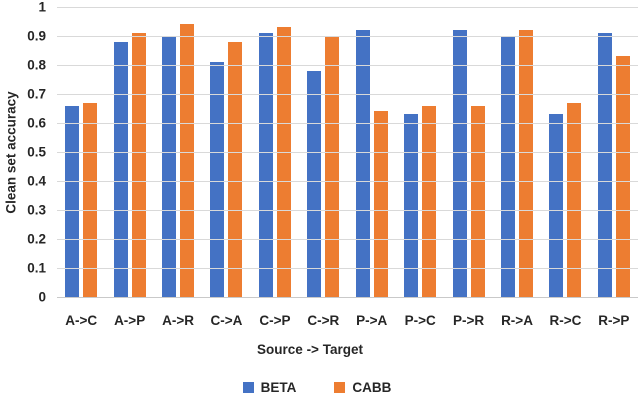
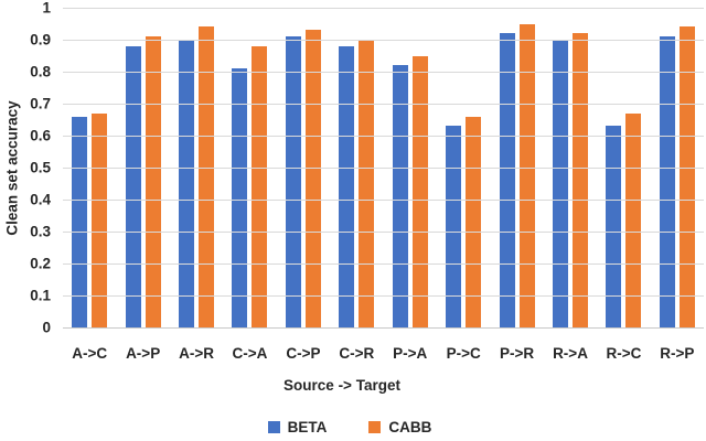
BETA/C->R: 0.78 -> 0.88
BETA/P->A: 0.92 -> 0.82
CABB/P->A: 0.64 -> 0.85
CABB/P->R: 0.66 -> 0.95
CABB/R->P: 0.83 -> 0.94
